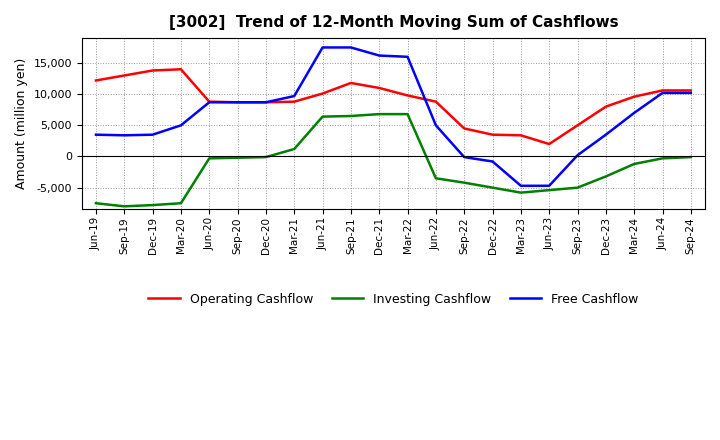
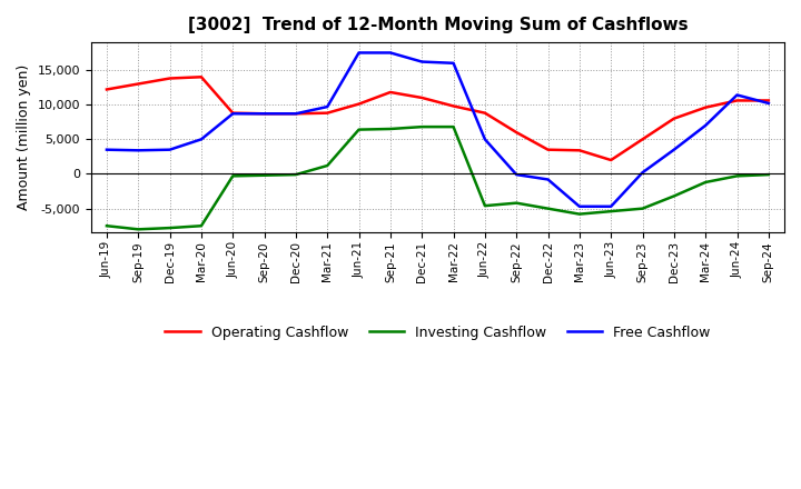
Investing Cashflow/Jun-22: -3,500 -> -4,600
Operating Cashflow/Sep-22: 4,500 -> 6,000
Free Cashflow/Jun-24: 10,200 -> 11,400
